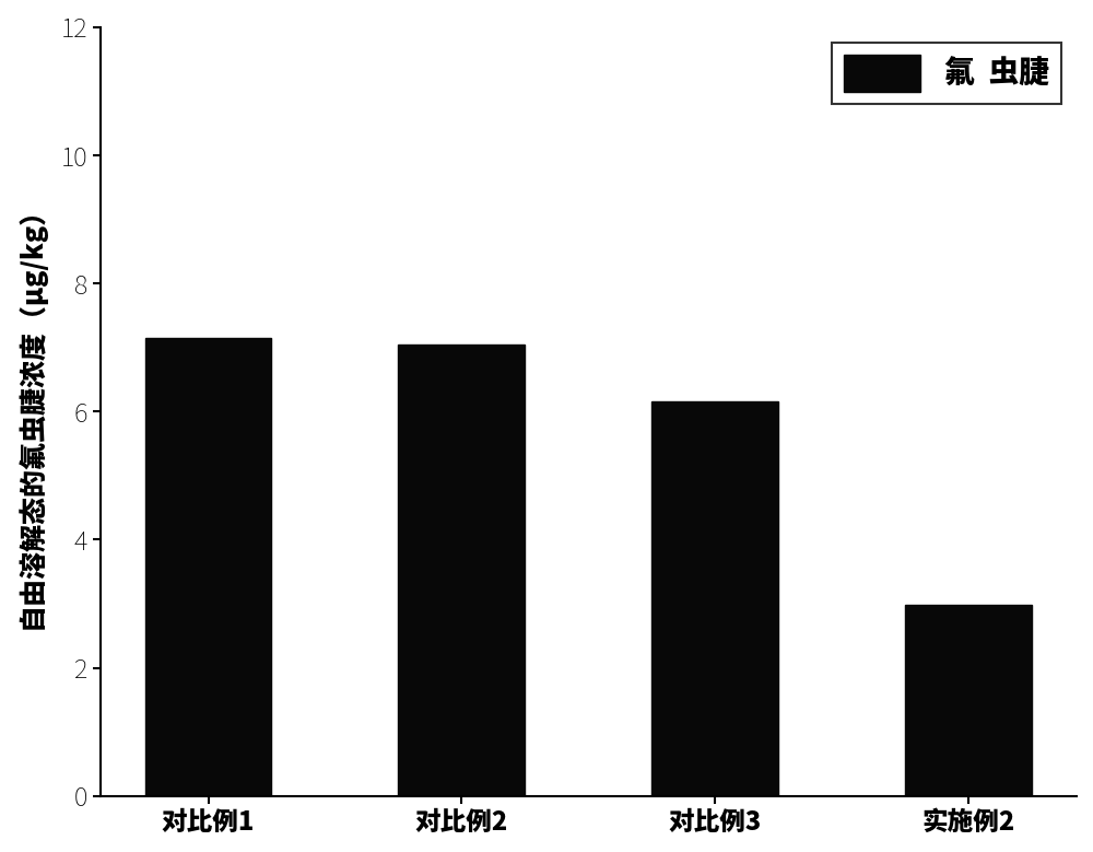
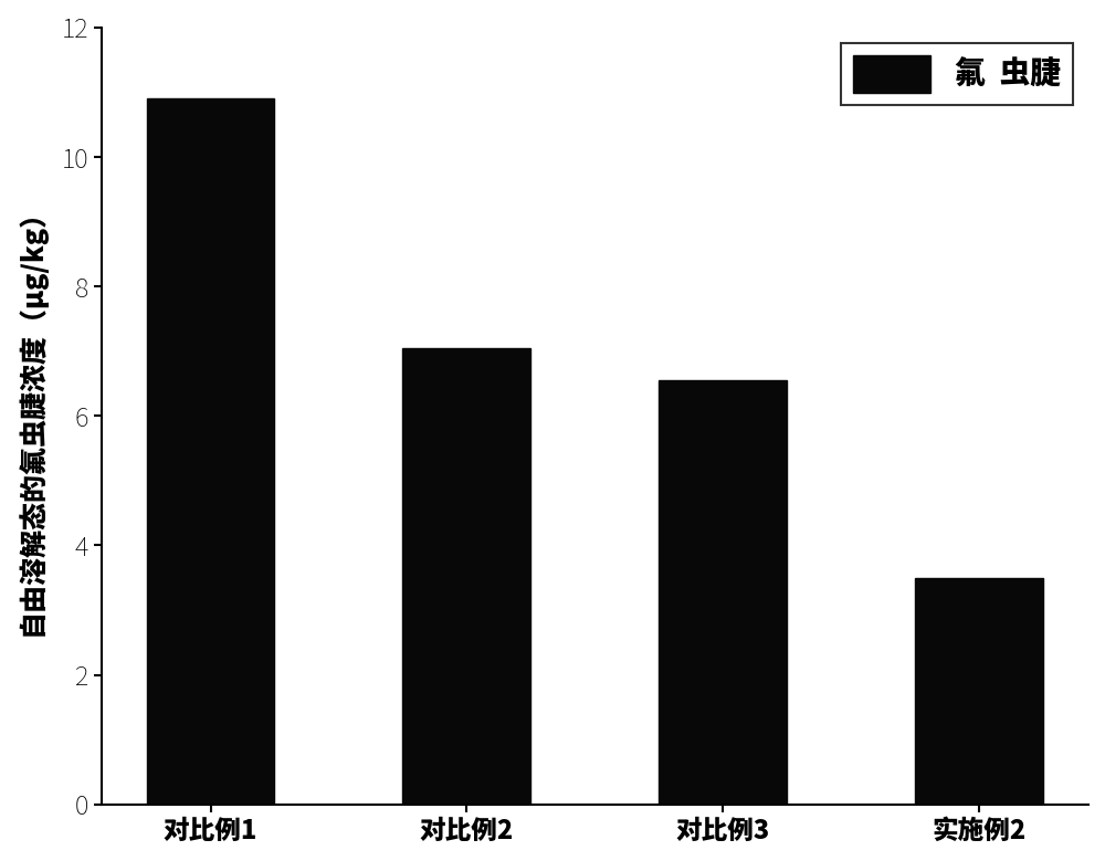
对比例1: 7.14 -> 10.90
对比例3: 6.16 -> 6.55
实施例2: 2.98 -> 3.50
